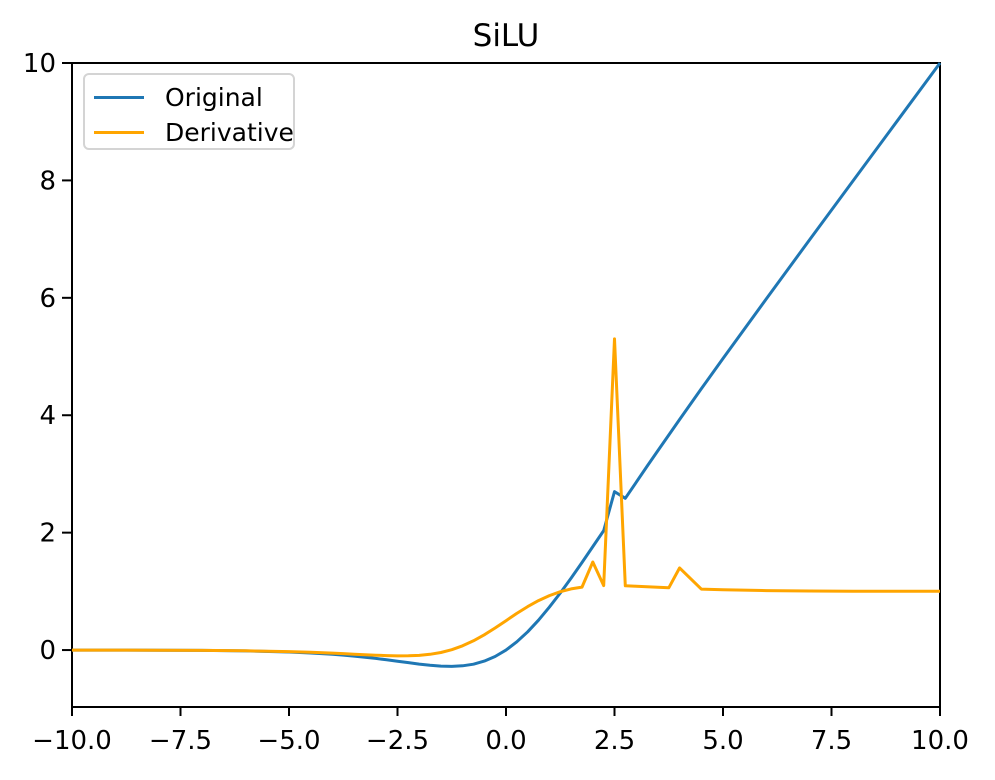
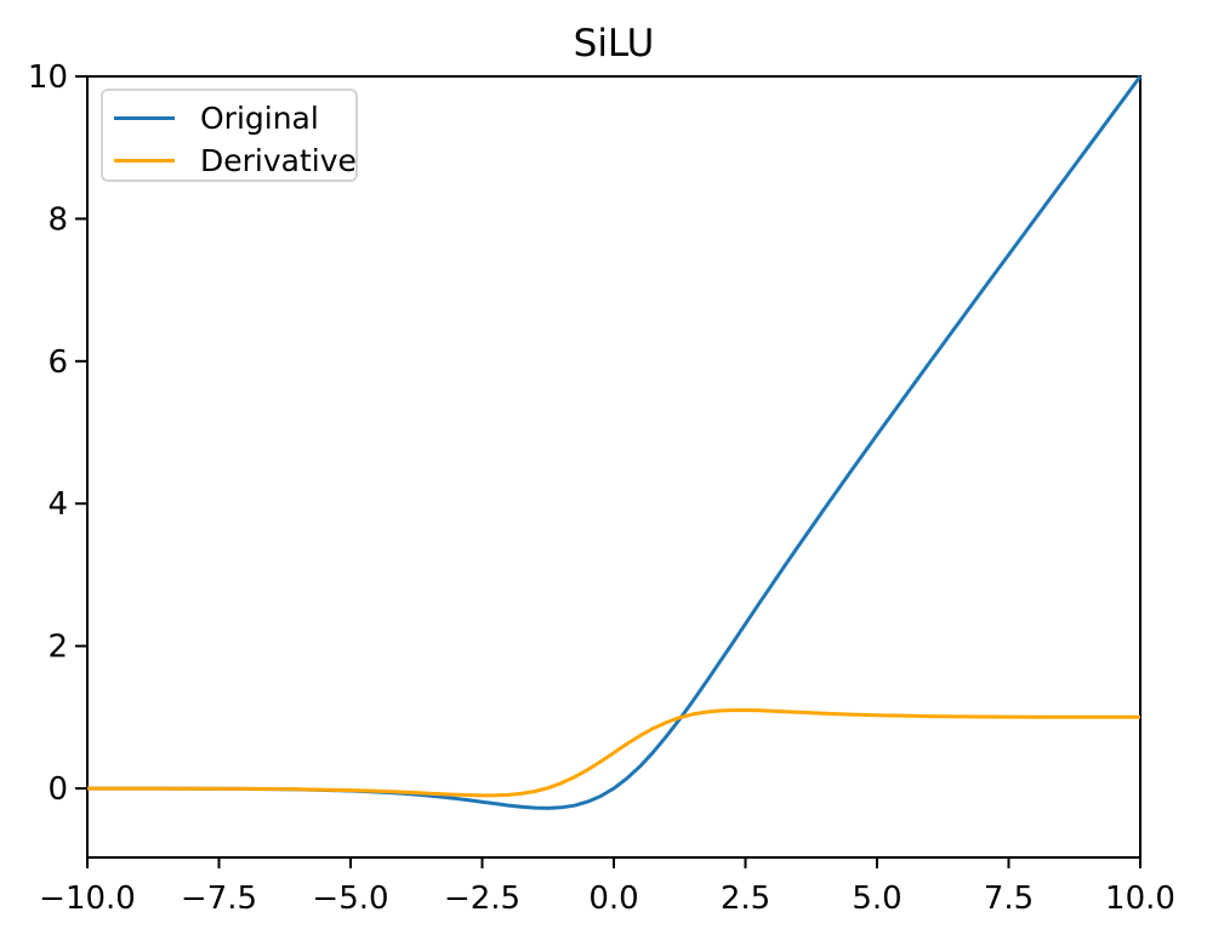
Derivative/2: 1.5 -> 1.1
Original/2.5: 2.7 -> 2.3
Derivative/2.5: 5.3 -> 1.1
Derivative/4: 1.4 -> 1.1
